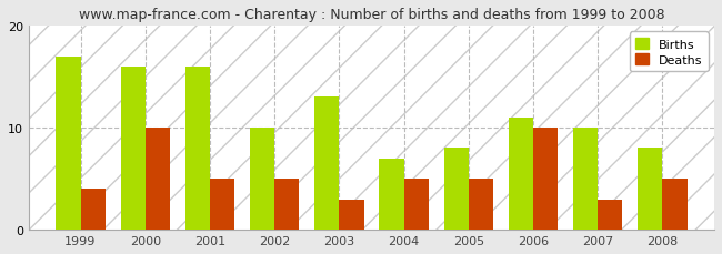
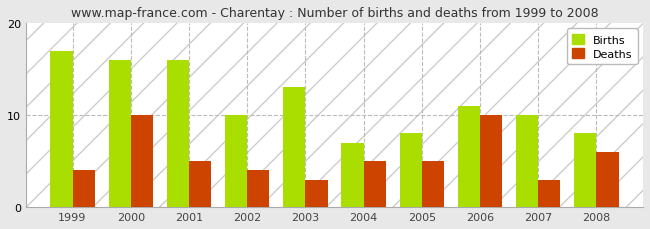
Deaths/2002: 5 -> 4
Deaths/2008: 5 -> 6
